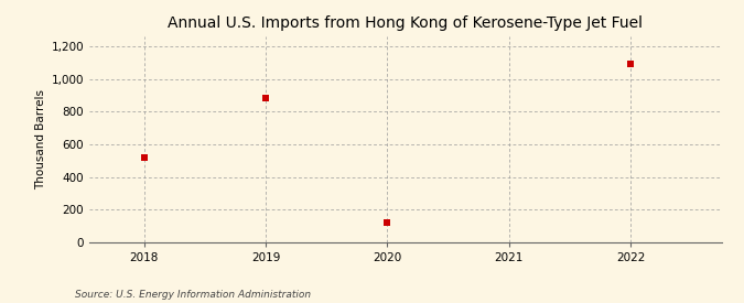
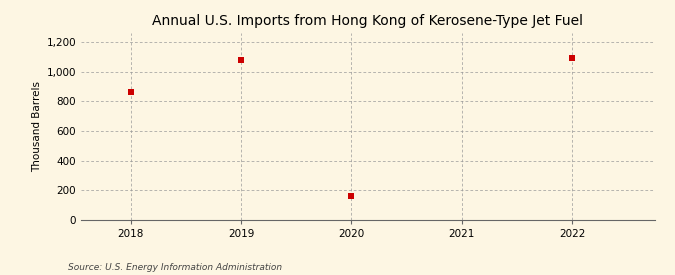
2018: 520 -> 860
2019: 880 -> 1,080
2020: 120 -> 160
